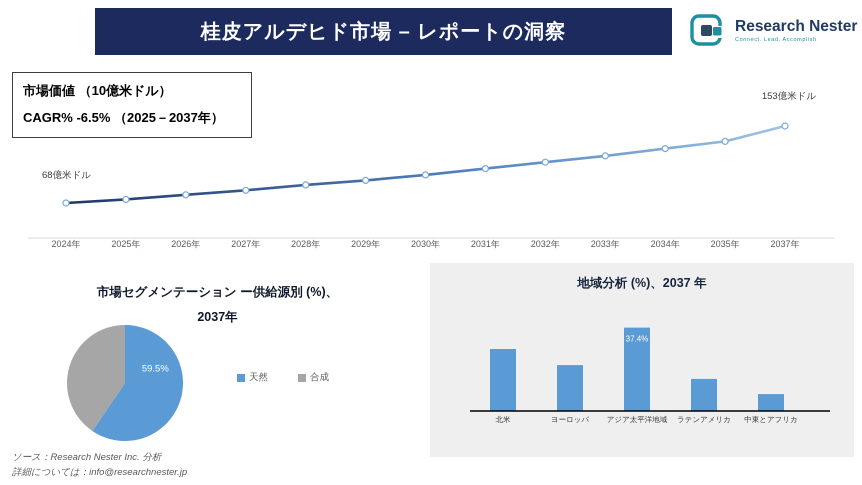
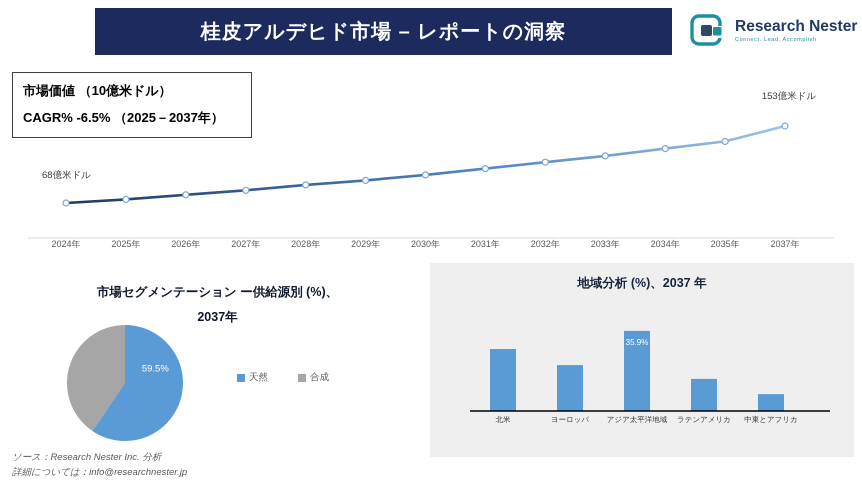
地域分析 (%)、2037 年/アジア太平洋地域: 37.4% -> 35.9%
